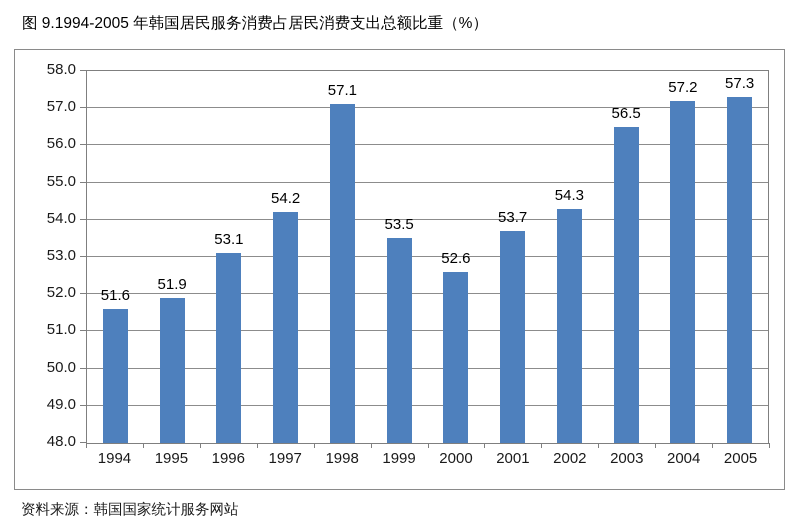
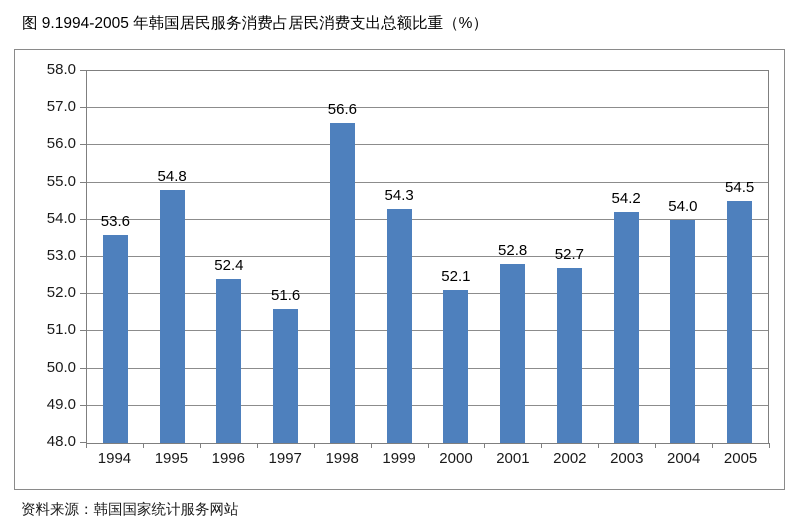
1994: 51.6 -> 53.6
1995: 51.9 -> 54.8
1996: 53.1 -> 52.4
1997: 54.2 -> 51.6
1998: 57.1 -> 56.6
1999: 53.5 -> 54.3
2000: 52.6 -> 52.1
2001: 53.7 -> 52.8
2002: 54.3 -> 52.7
2003: 56.5 -> 54.2
2004: 57.2 -> 54.0
2005: 57.3 -> 54.5
